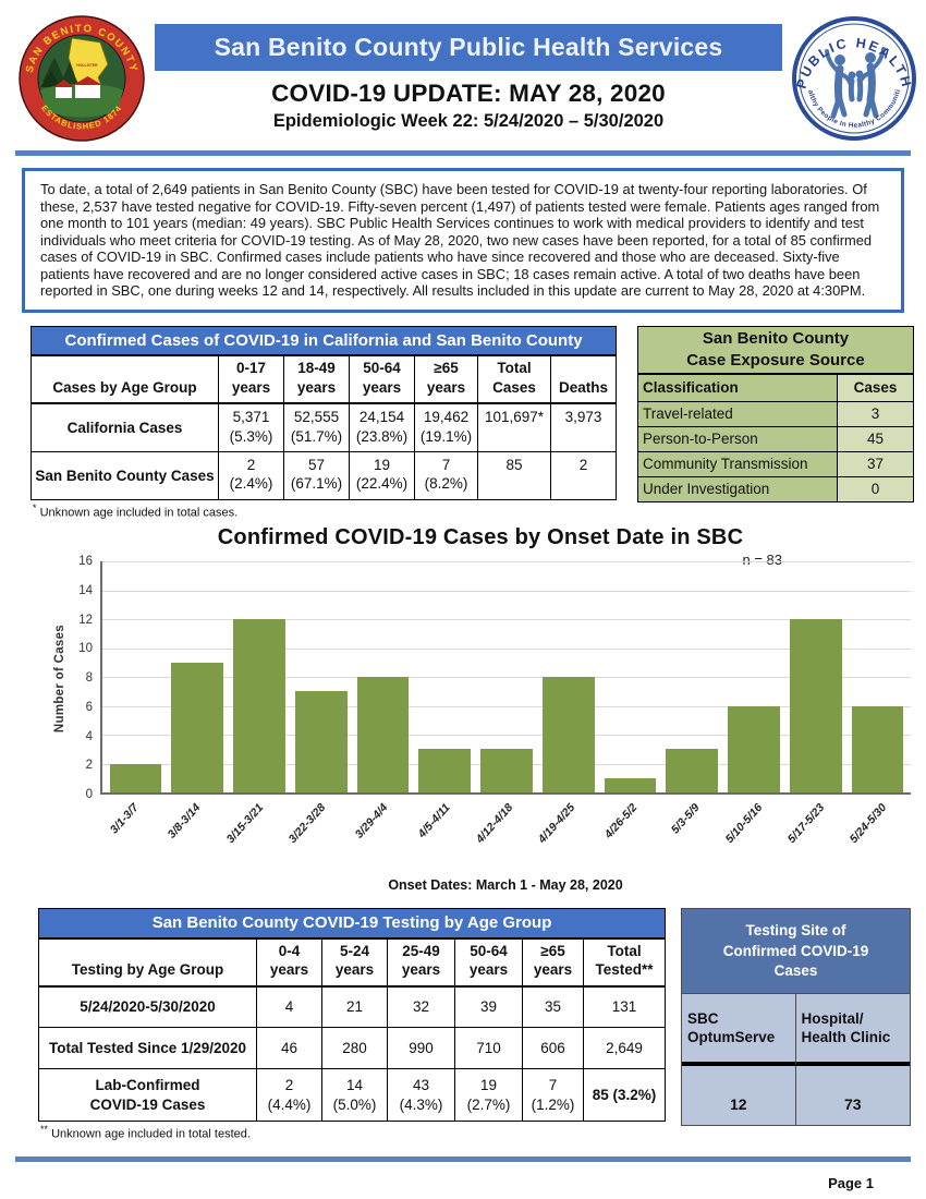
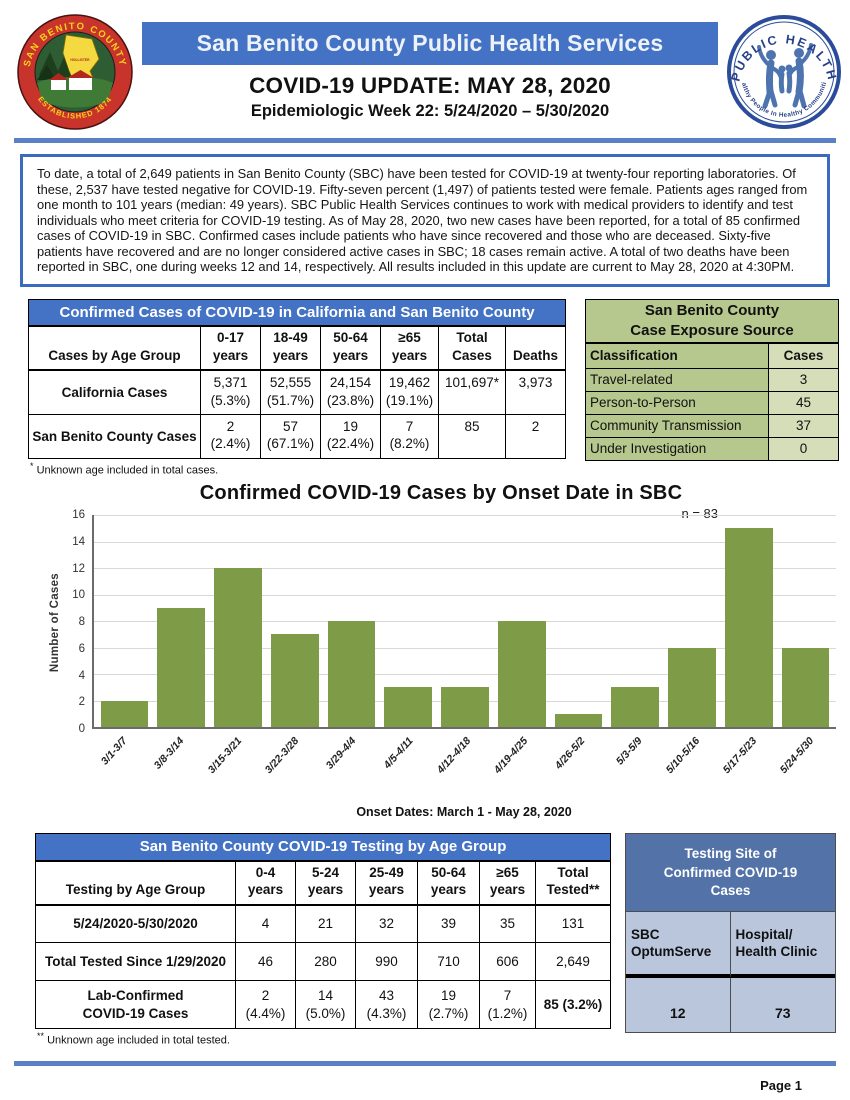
5/17-5/23: 12 -> 15
